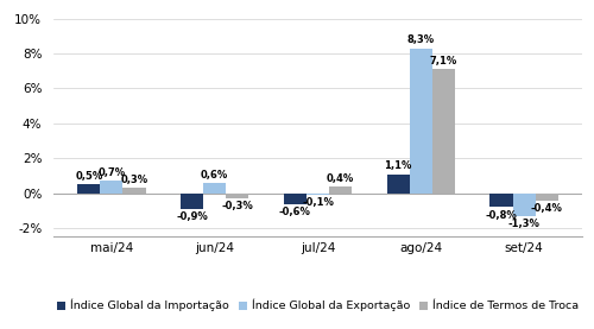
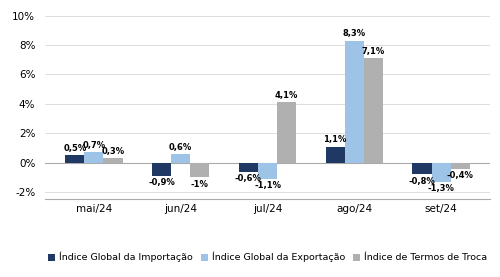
Índice de Termos de Troca/jun/24: -0,3% -> -1%
Índice Global da Exportação/jul/24: -0,1% -> -1,1%
Índice de Termos de Troca/jul/24: 0,4% -> 4,1%
